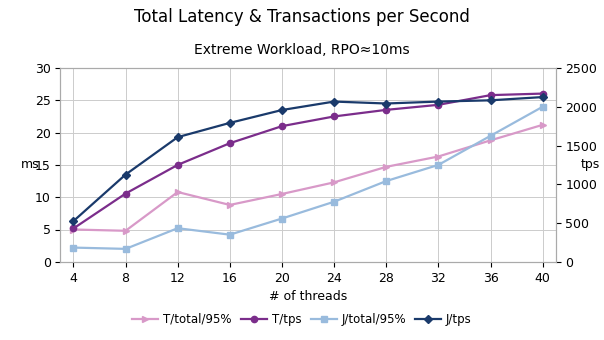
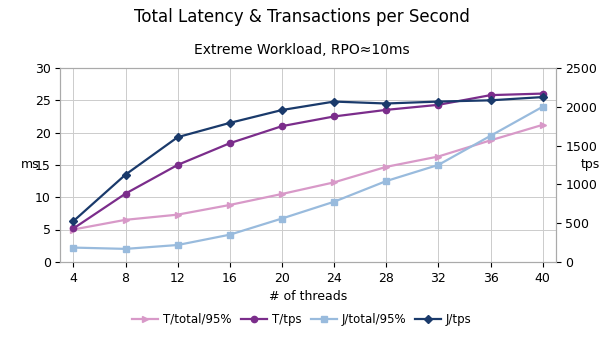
T/total/95%/8: 4.8 -> 6.5
T/total/95%/12: 10.8 -> 7.3
J/total/95%/12: 5.2 -> 2.6
